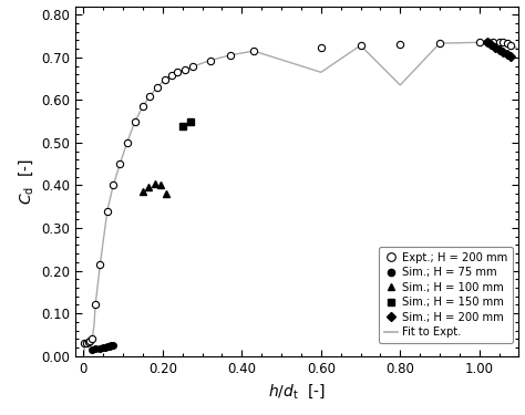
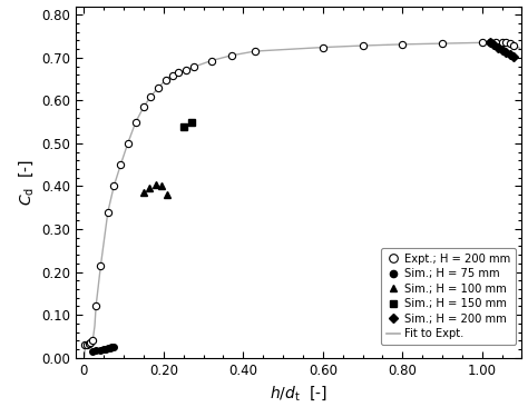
Fit to Expt./0.60: 0.665 -> 0.724
Fit to Expt./0.80: 0.635 -> 0.731
